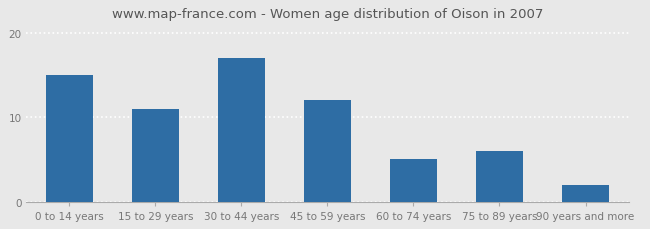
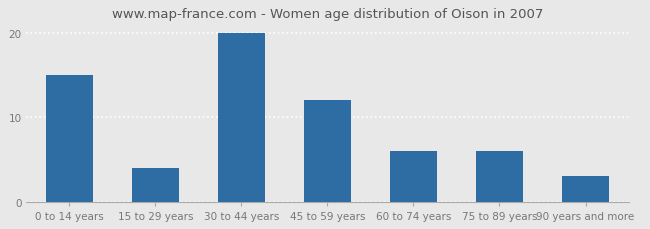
15 to 29 years: 11 -> 4
30 to 44 years: 17 -> 20
60 to 74 years: 5 -> 6
90 years and more: 2 -> 3
